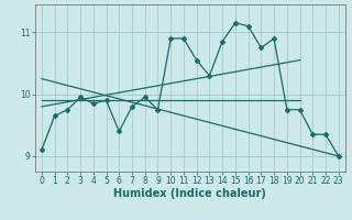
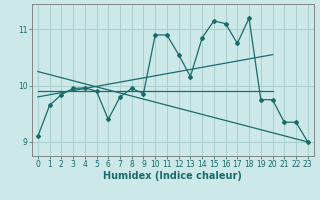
2: 9.75 -> 9.84
4: 9.85 -> 9.96
9: 9.75 -> 9.86
13: 10.30 -> 10.16
18: 10.90 -> 11.20
